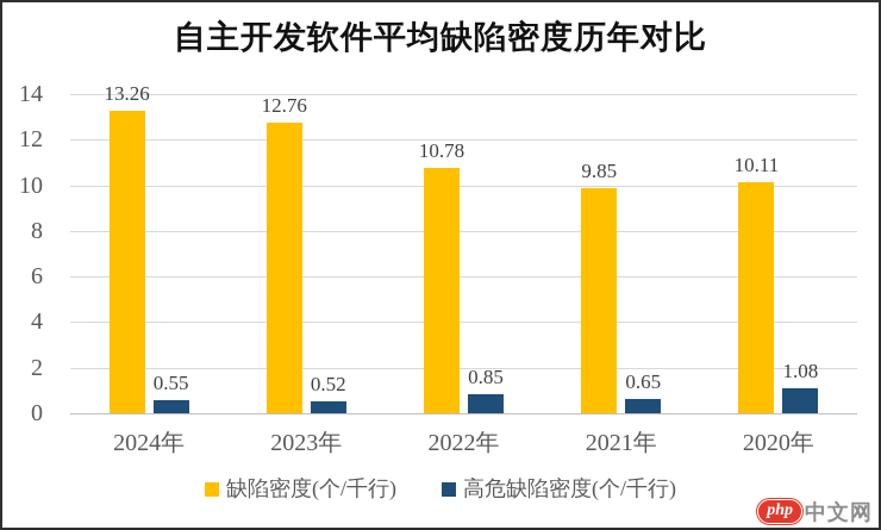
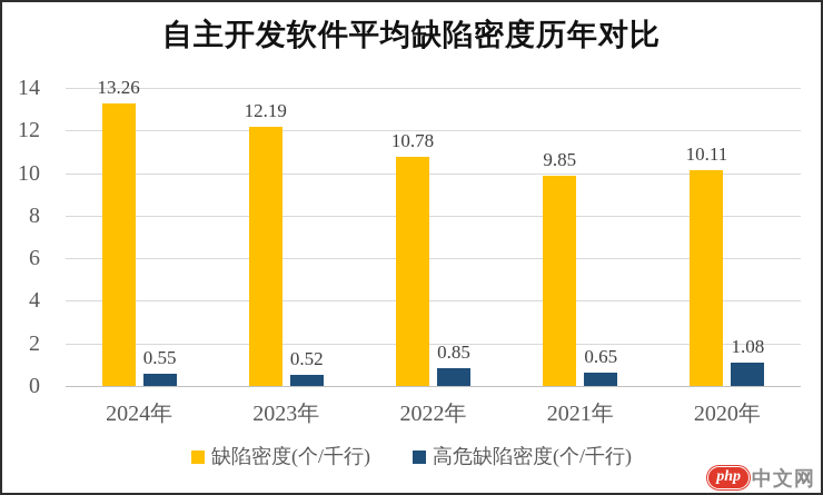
缺陷密度(个/千行)/2023年: 12.76 -> 12.19
